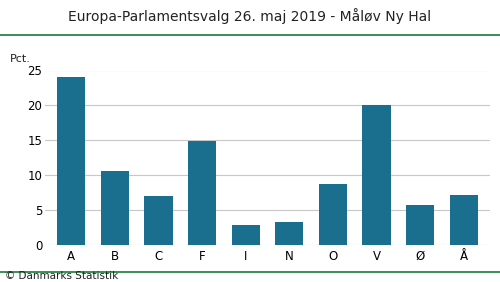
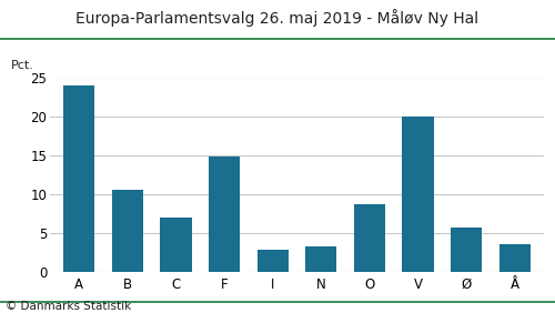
Å: 7.2 -> 3.6
